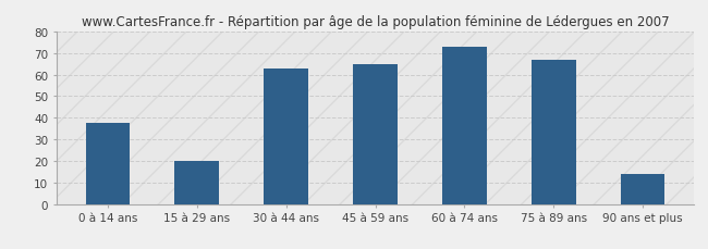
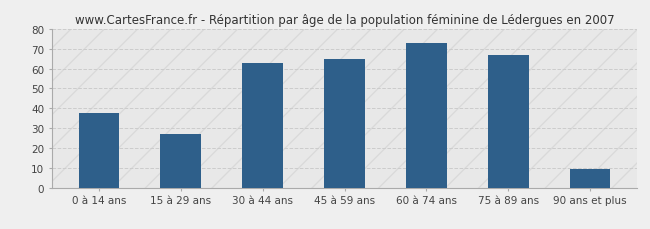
15 à 29 ans: 20 -> 27
90 ans et plus: 14 -> 10
